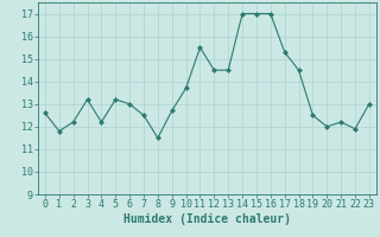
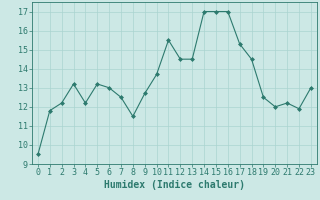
0: 12.6 -> 9.5
